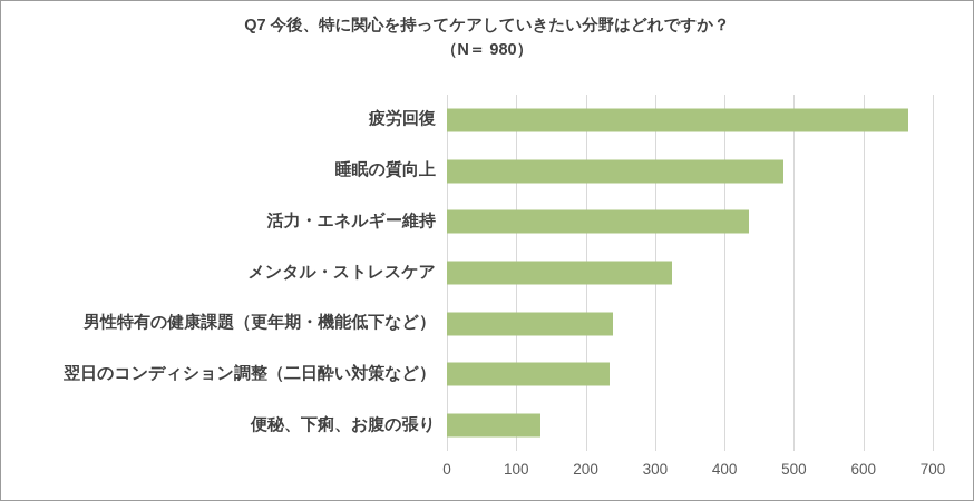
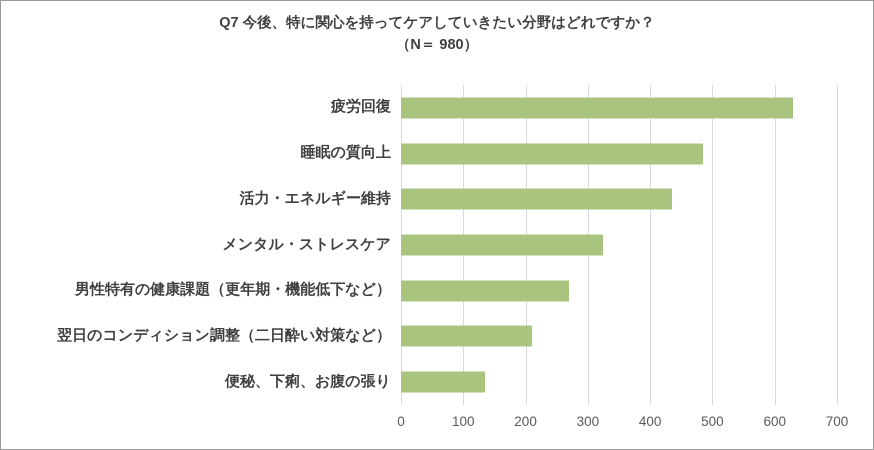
疲労回復: 660 -> 630
男性特有の健康課題（更年期・機能低下など）: 240 -> 270
翌日のコンディション調整（二日酔い対策など）: 240 -> 210
